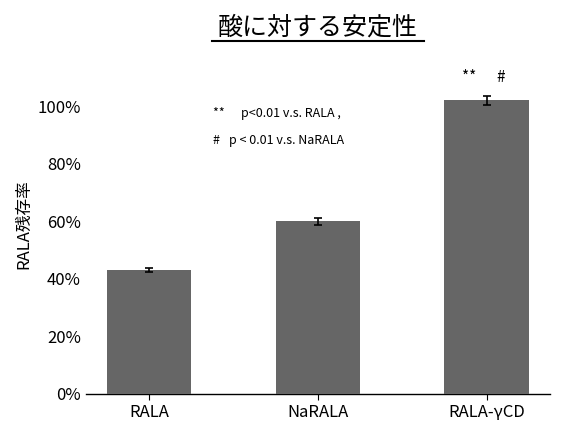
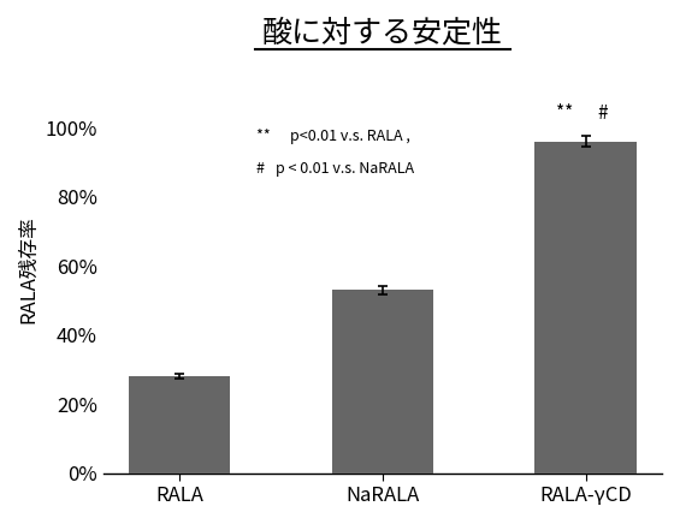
RALA: 43% -> 28%
NaRALA: 60% -> 53%
RALA-γCD: 102% -> 96%
